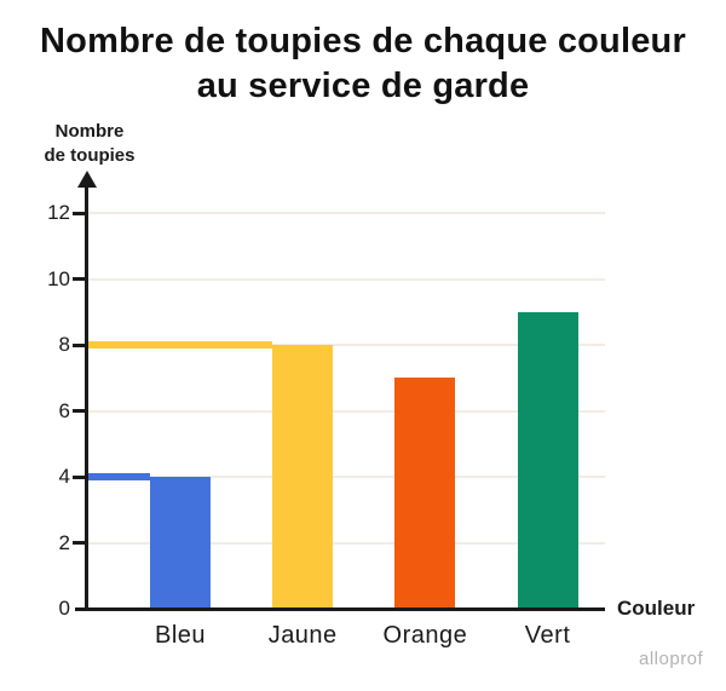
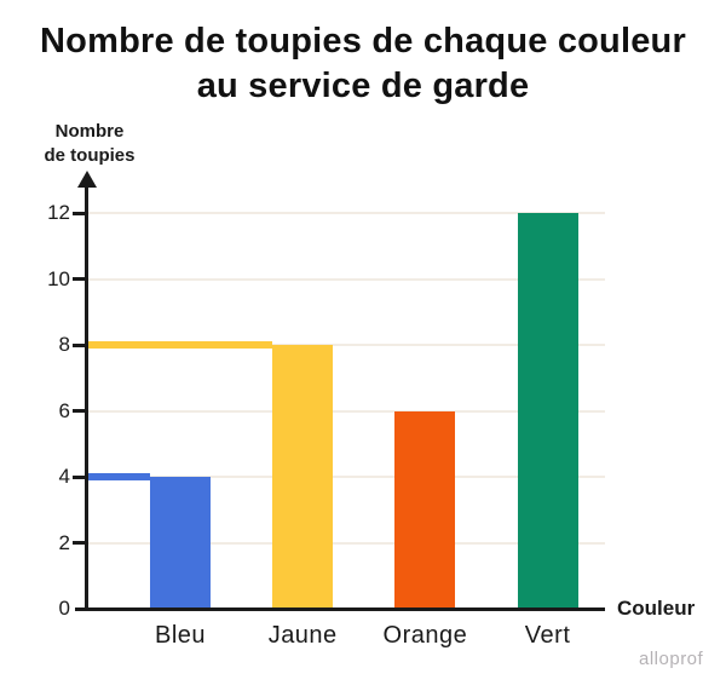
Orange: 7 -> 6
Vert: 9 -> 12
